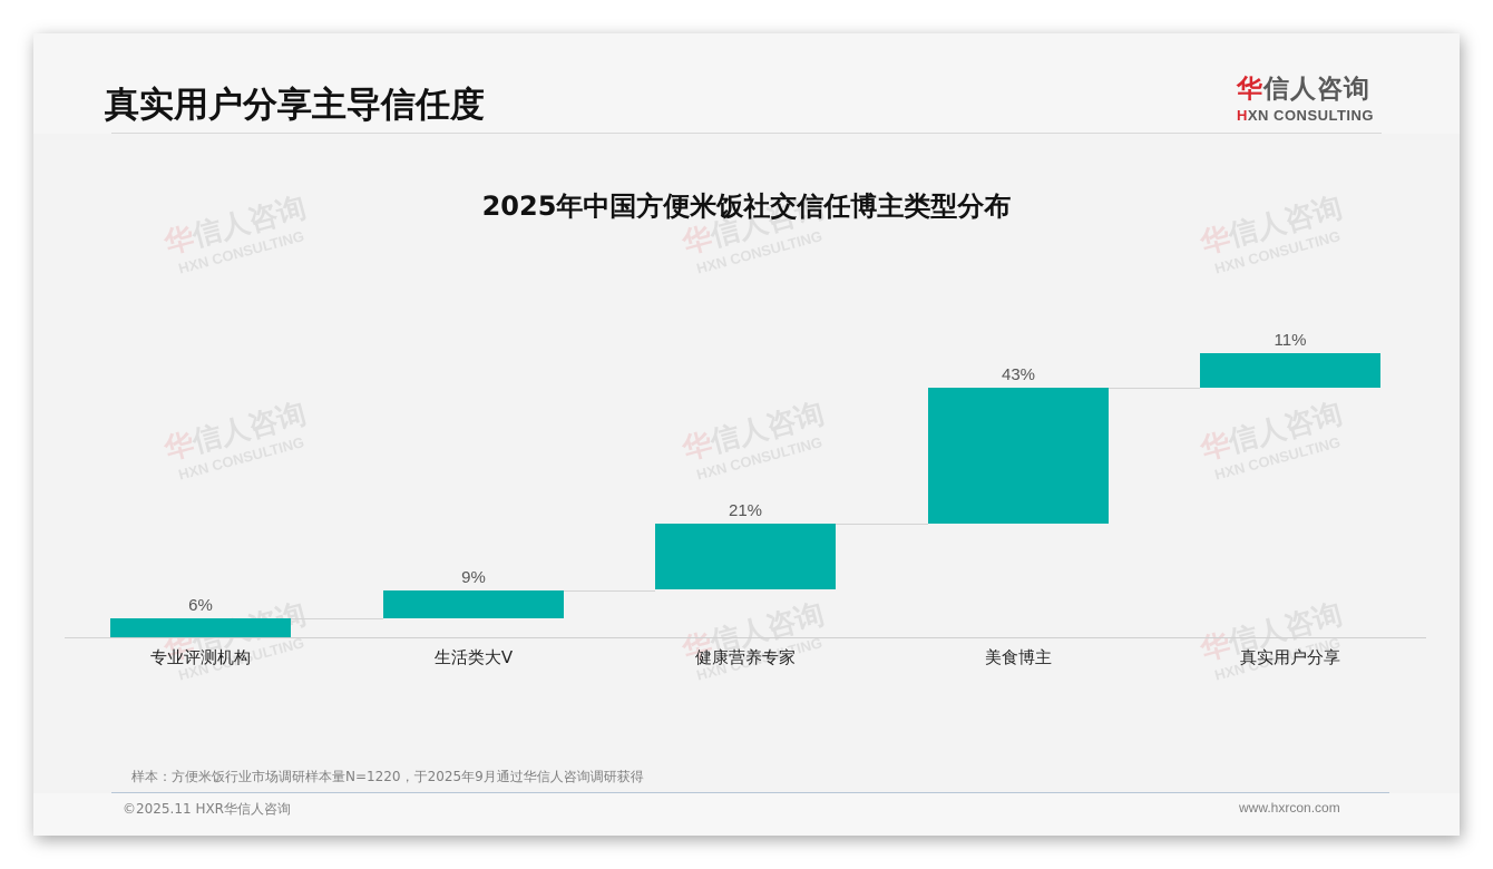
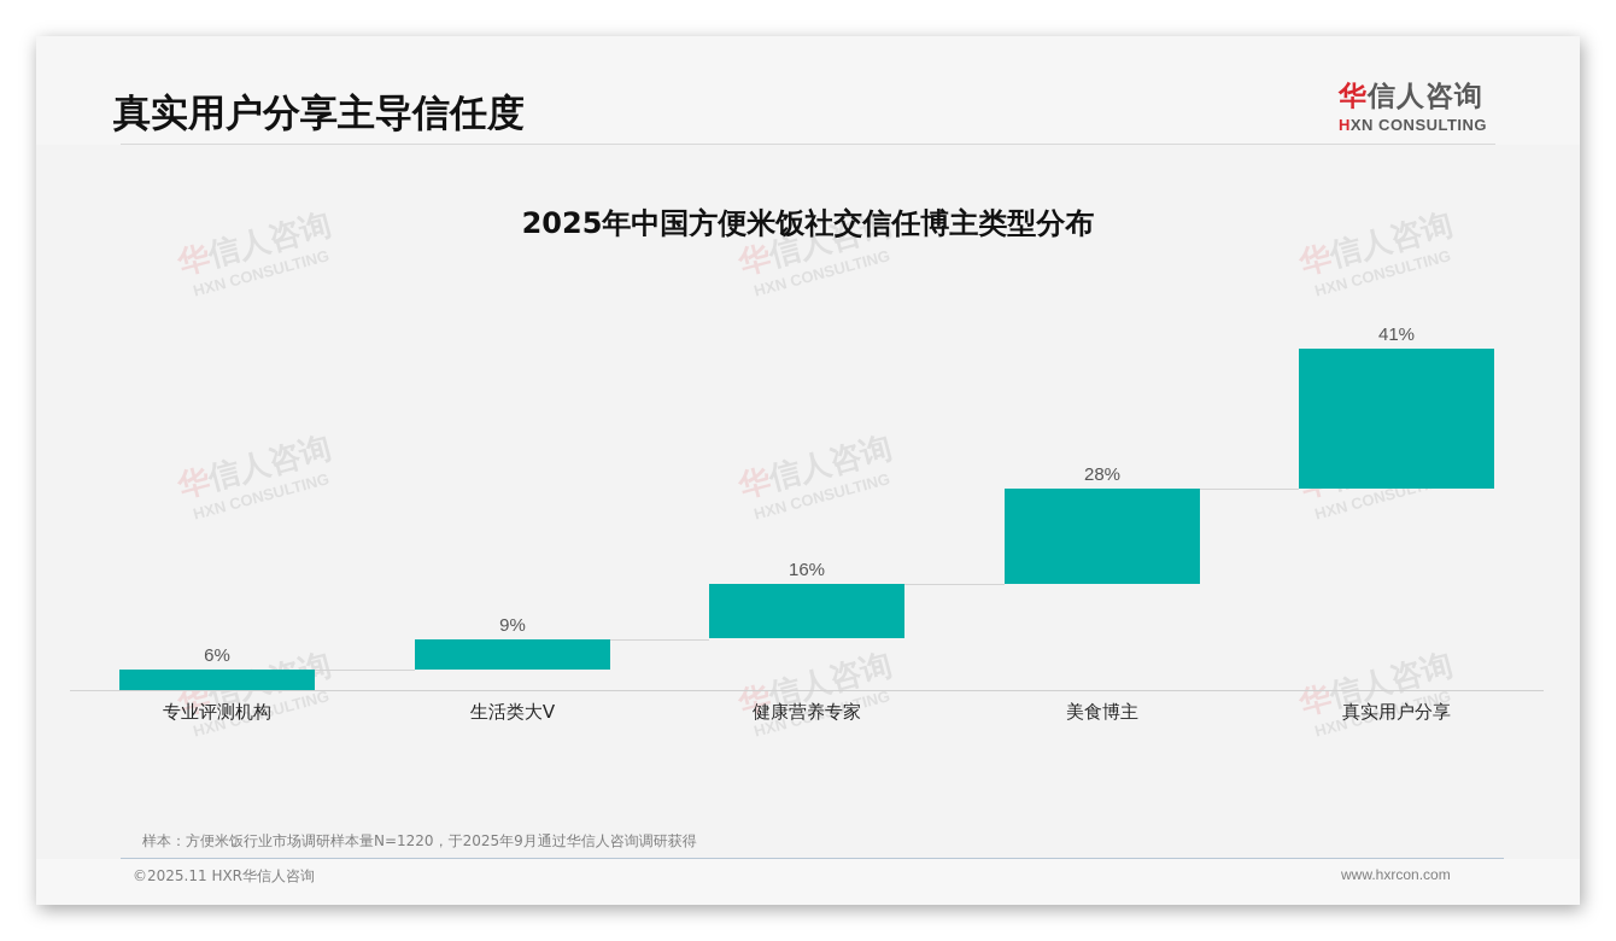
健康营养专家: 21% -> 16%
美食博主: 43% -> 28%
真实用户分享: 11% -> 41%
